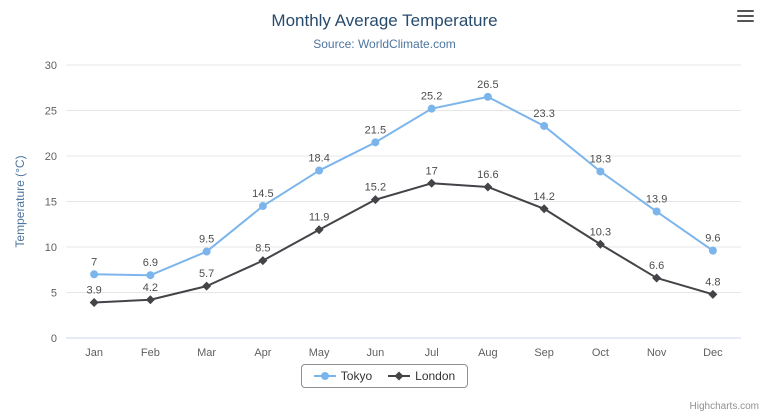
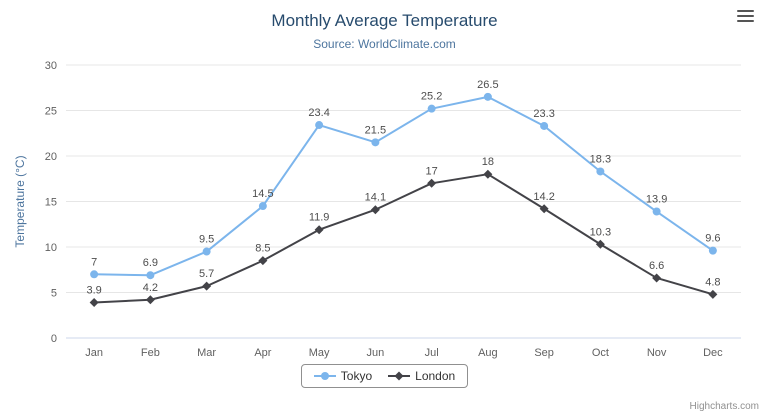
Tokyo/May: 18.4 -> 23.4
London/Jun: 15.2 -> 14.1
London/Aug: 16.6 -> 18
